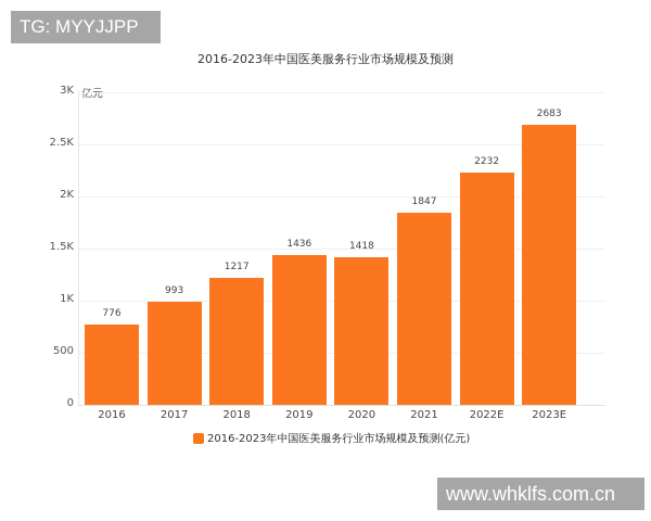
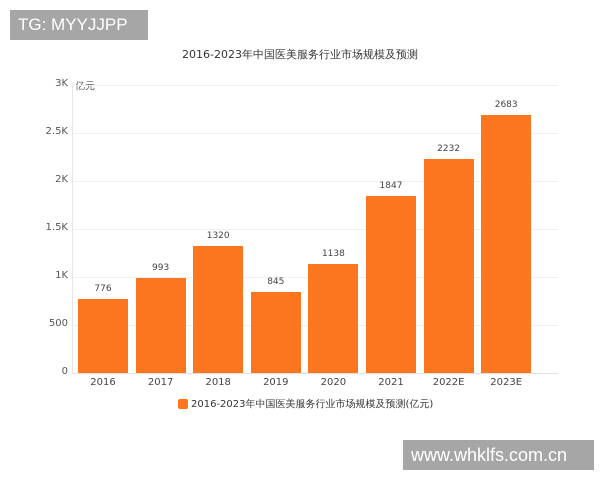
2018: 1217 -> 1320
2019: 1436 -> 845
2020: 1418 -> 1138
